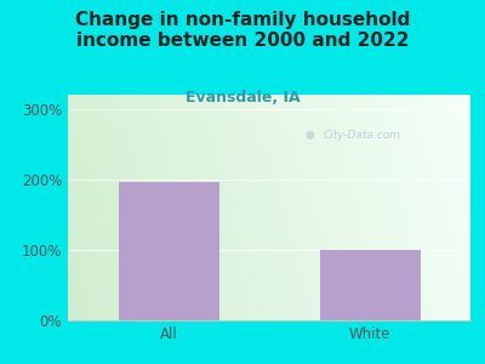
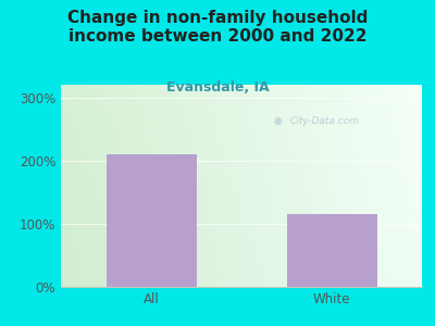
All: 196% -> 210%
White: 100% -> 115%
